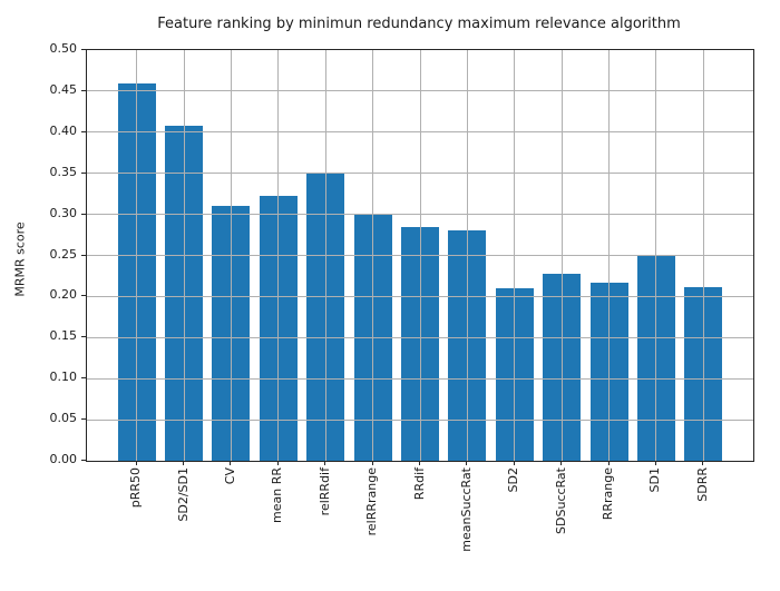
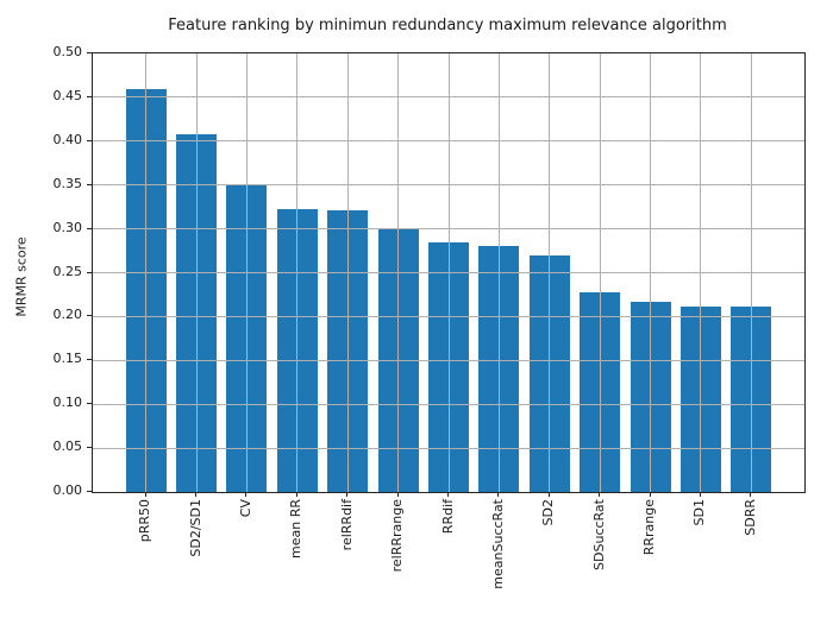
CV: 0.31 -> 0.35
relRRdif: 0.35 -> 0.32
SD2: 0.21 -> 0.27
SD1: 0.25 -> 0.21
